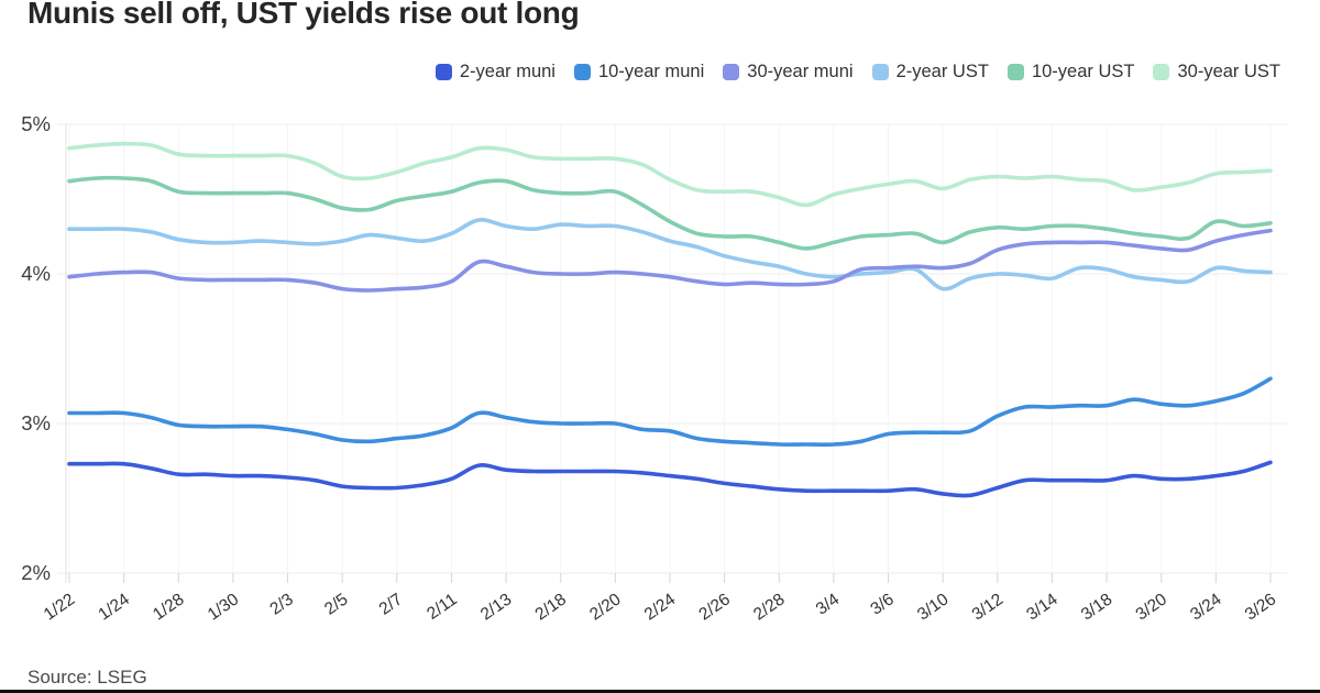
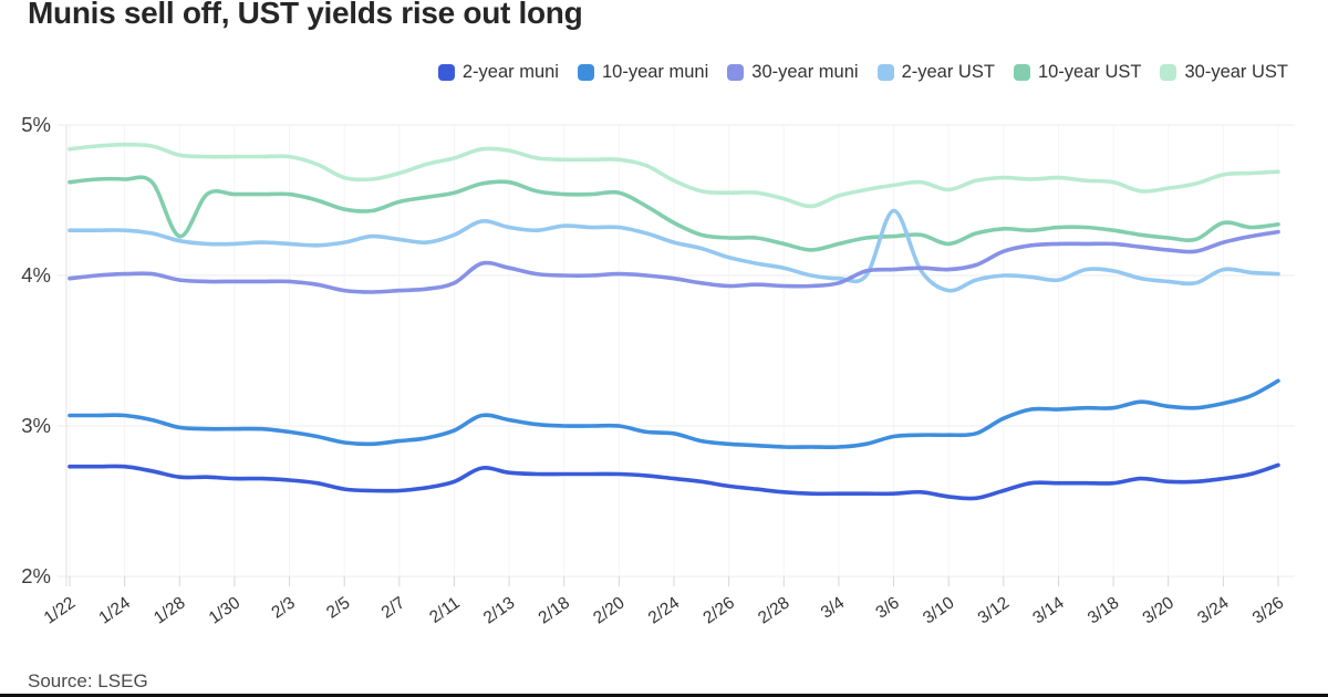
10-year UST/1/28: 4.55% -> 4.26%
2-year UST/3/6: 4.01% -> 4.43%
